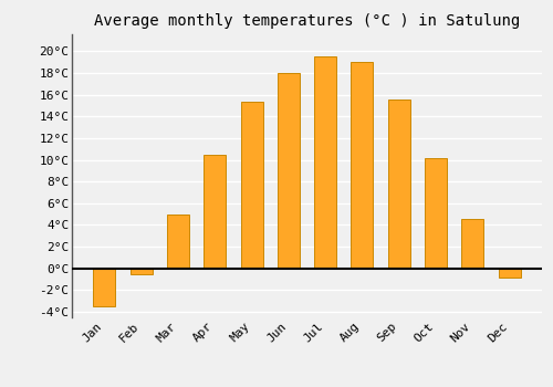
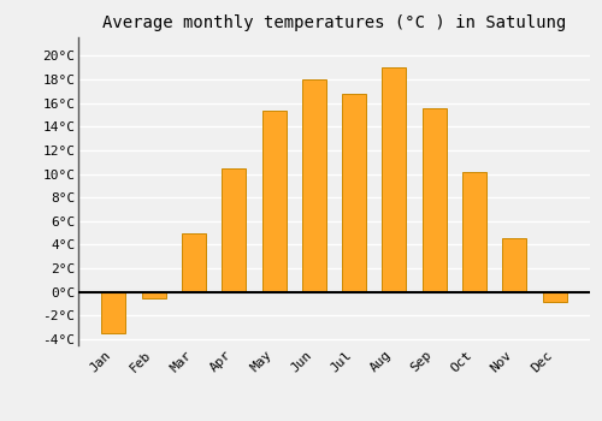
Jul: 19.5°C -> 16.8°C
